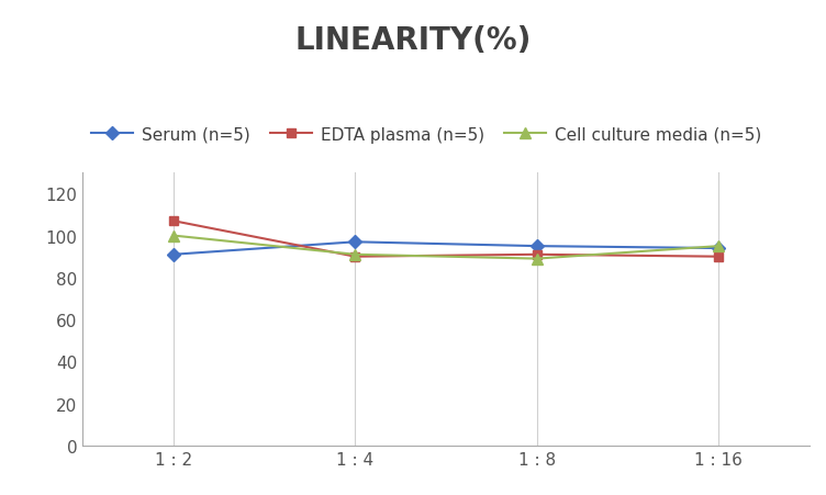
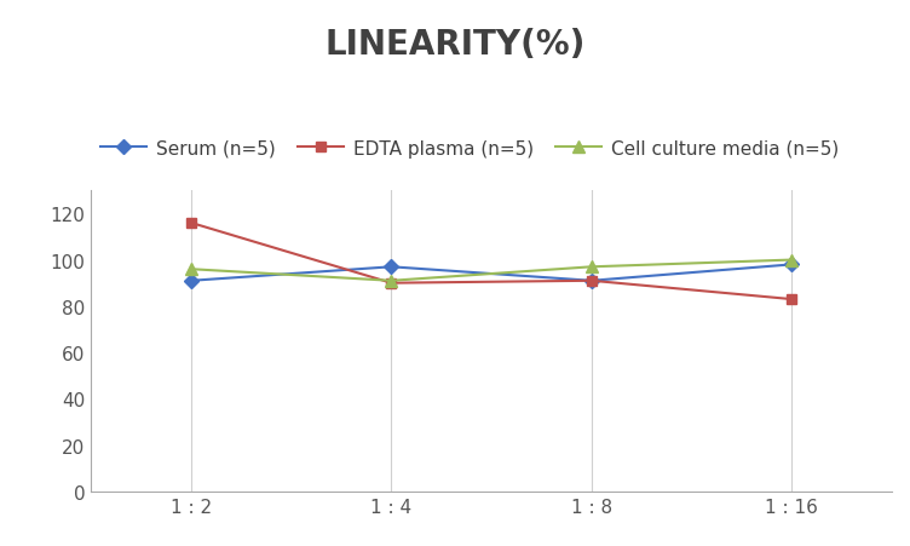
EDTA plasma (n=5)/1 : 2: 107 -> 116
Cell culture media (n=5)/1 : 2: 100 -> 96
Serum (n=5)/1 : 8: 95 -> 91
Cell culture media (n=5)/1 : 8: 89 -> 97
Serum (n=5)/1 : 16: 94 -> 98
EDTA plasma (n=5)/1 : 16: 90 -> 83
Cell culture media (n=5)/1 : 16: 95 -> 100
